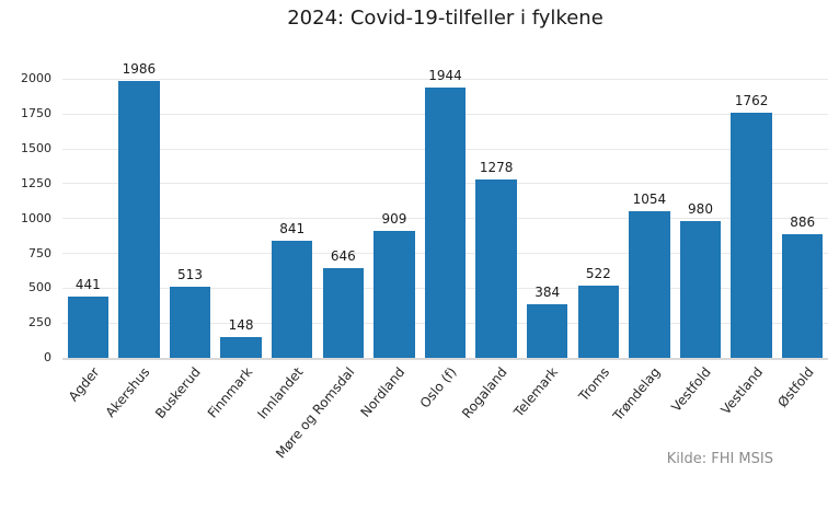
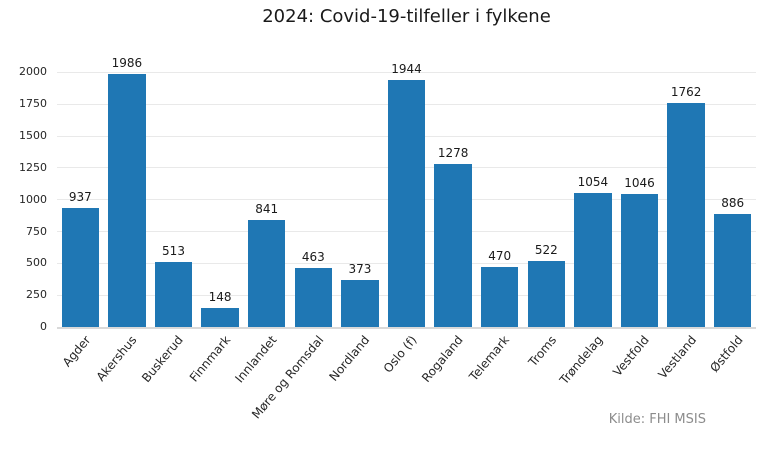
Agder: 441 -> 937
Møre og Romsdal: 646 -> 463
Nordland: 909 -> 373
Telemark: 384 -> 470
Vestfold: 980 -> 1046
